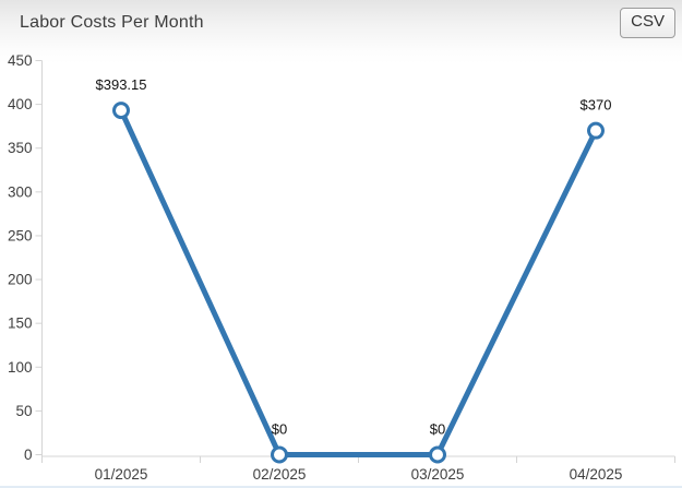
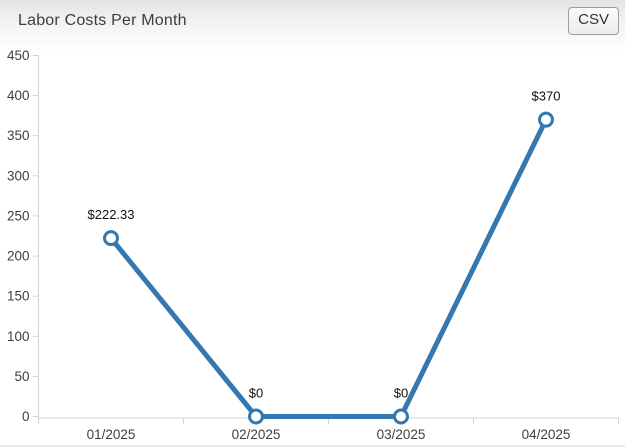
01/2025: $393.15 -> $222.33
